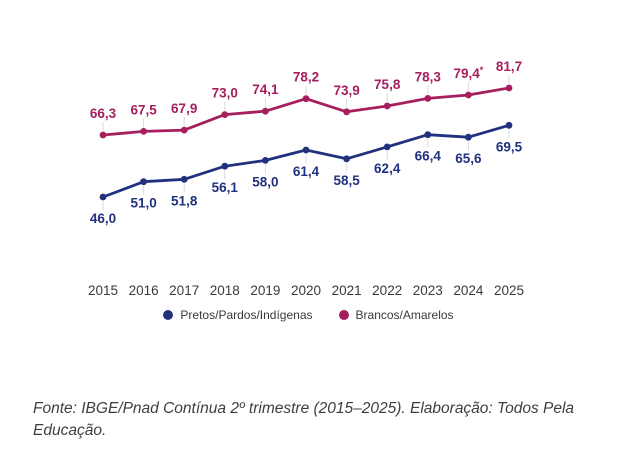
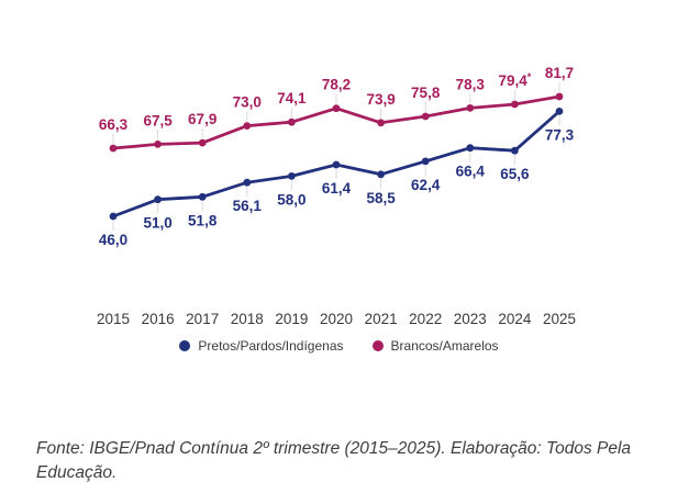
Pretos/Pardos/Indígenas/2025: 69,5 -> 77,3
